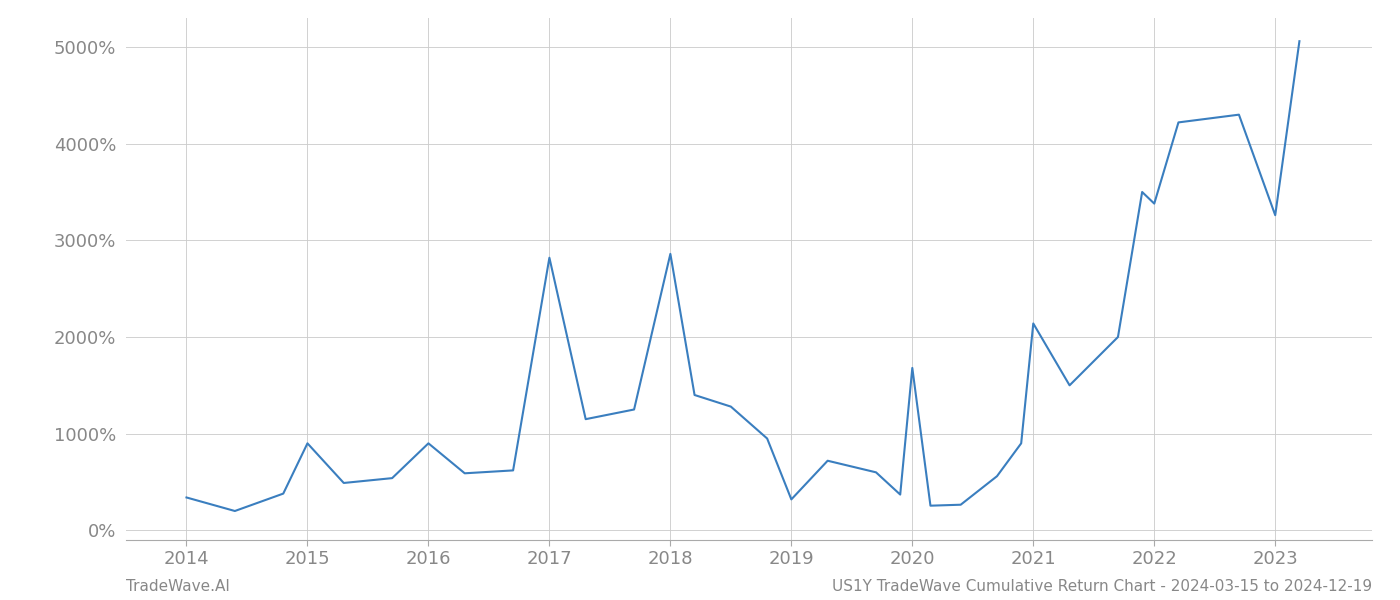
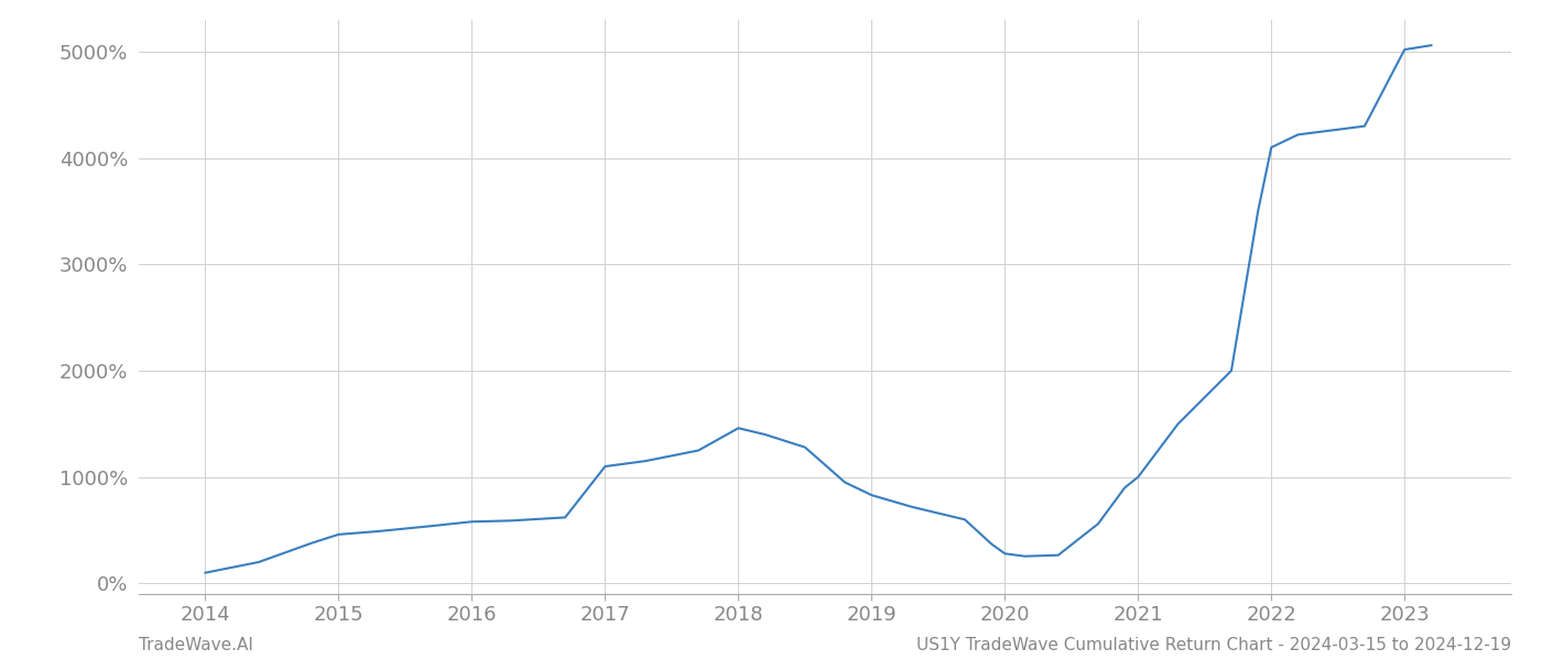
2014: 340% -> 100%
2015: 900% -> 460%
2016: 900% -> 580%
2017: 2820% -> 1100%
2018: 2860% -> 1460%
2019: 320% -> 830%
2020: 1680% -> 280%
2021: 2140% -> 1000%
2022: 3380% -> 4100%
2023: 3260% -> 5020%
